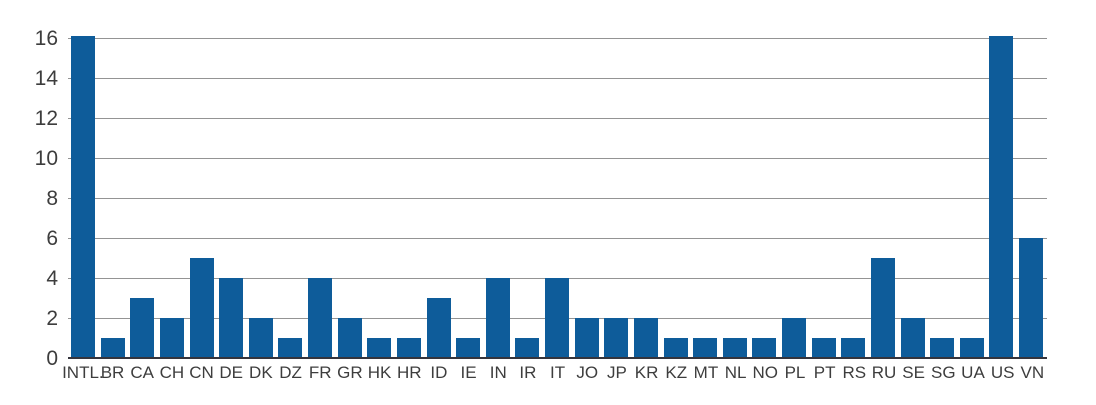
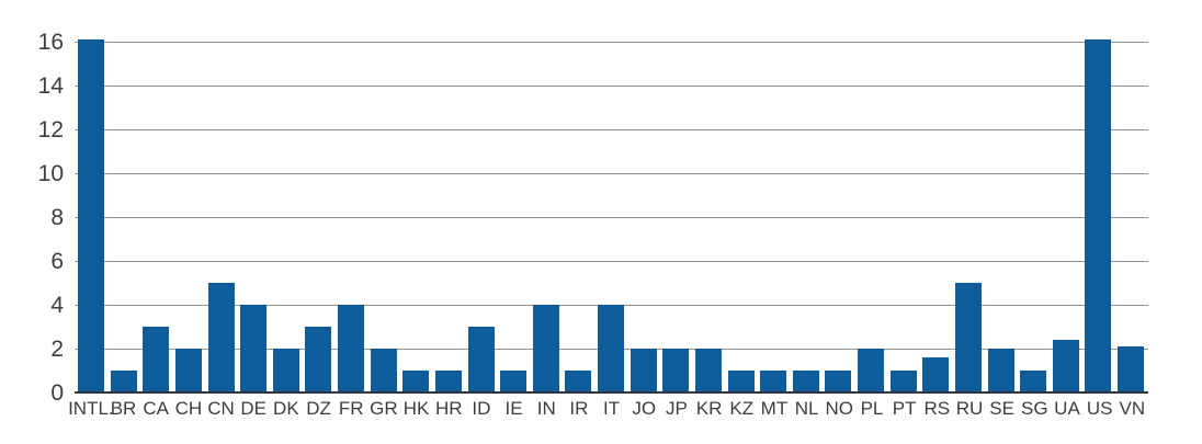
DZ: 1.0 -> 3.0
RS: 1.0 -> 1.6
UA: 1.0 -> 2.4
VN: 6.0 -> 2.1
